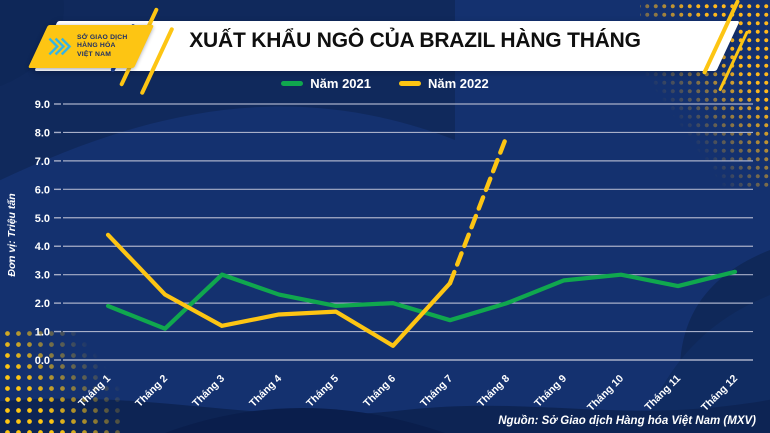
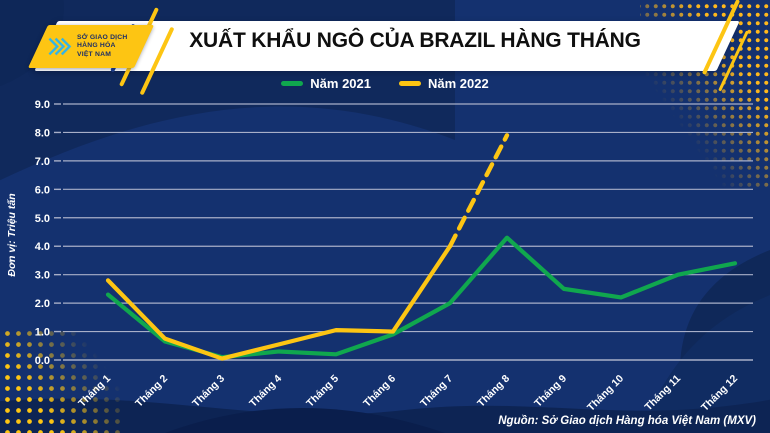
Năm 2021/Tháng 1: 1.9 -> 2.3
Năm 2022/Tháng 1: 4.4 -> 2.8
Năm 2021/Tháng 2: 1.1 -> 0.7
Năm 2022/Tháng 2: 2.3 -> 0.8
Năm 2021/Tháng 3: 3.0 -> 0.1
Năm 2022/Tháng 3: 1.2 -> 0.1
Năm 2021/Tháng 4: 2.3 -> 0.3
Năm 2022/Tháng 4: 1.6 -> 0.6
Năm 2021/Tháng 5: 1.9 -> 0.2
Năm 2022/Tháng 5: 1.7 -> 1.1
Năm 2021/Tháng 6: 2.0 -> 0.9
Năm 2022/Tháng 6: 0.5 -> 1.0
Năm 2021/Tháng 7: 1.4 -> 2.0
Năm 2022/Tháng 7: 2.7 -> 4.0
Năm 2021/Tháng 8: 2.0 -> 4.3
Năm 2021/Tháng 9: 2.8 -> 2.5
Năm 2021/Tháng 10: 3.0 -> 2.2
Năm 2021/Tháng 11: 2.6 -> 3.0
Năm 2021/Tháng 12: 3.1 -> 3.4
